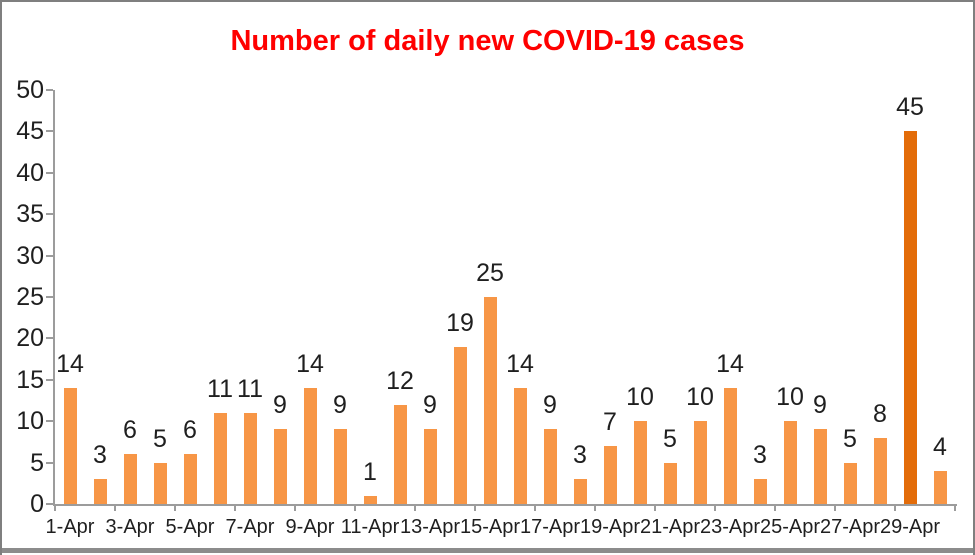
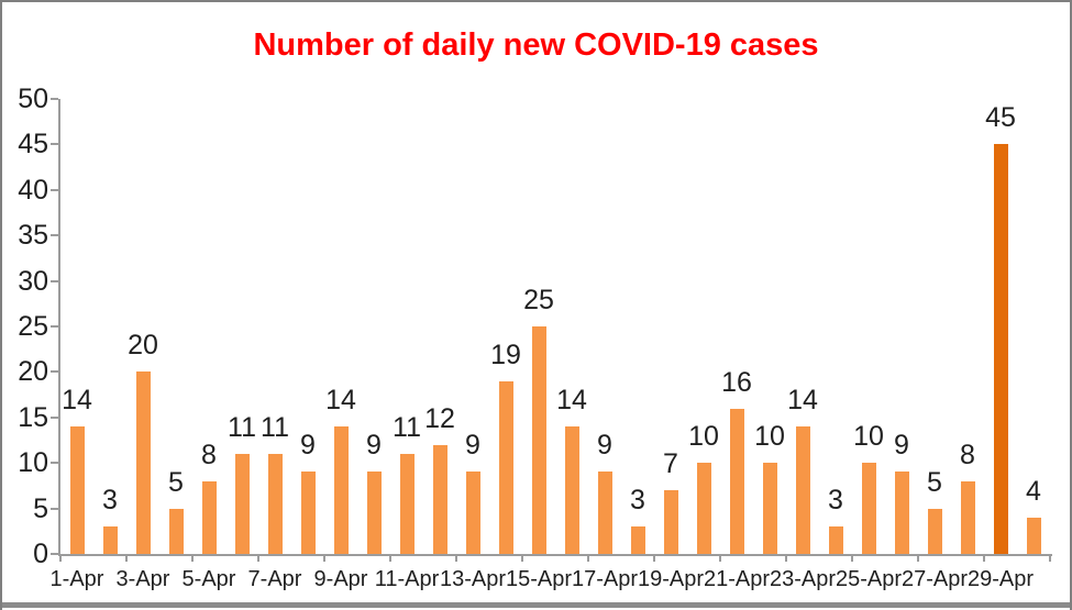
3-Apr: 6 -> 20
5-Apr: 6 -> 8
11-Apr: 1 -> 11
21-Apr: 5 -> 16
